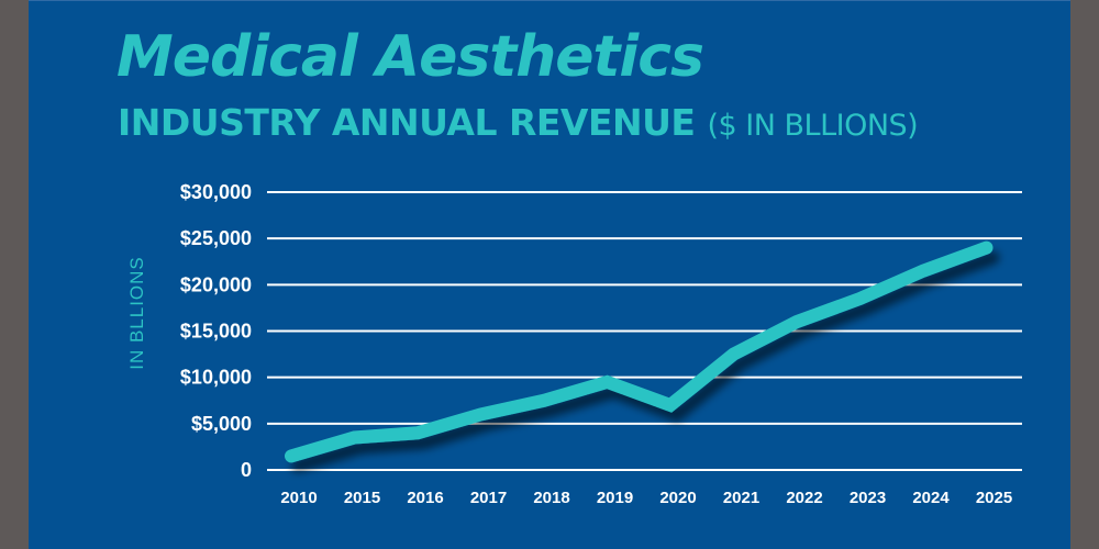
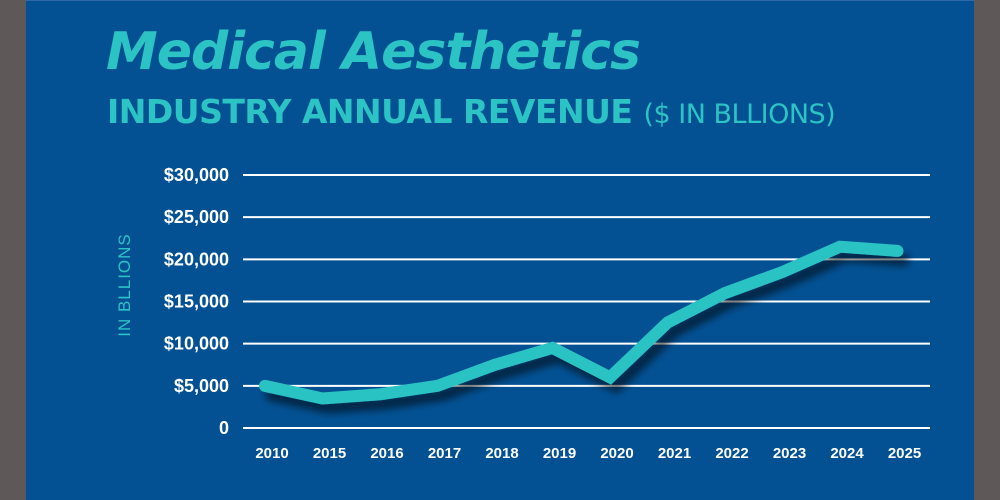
2010: $2000 -> $5000
2017: $6000 -> $5000
2020: $7000 -> $6000
2025: $24000 -> $21000
